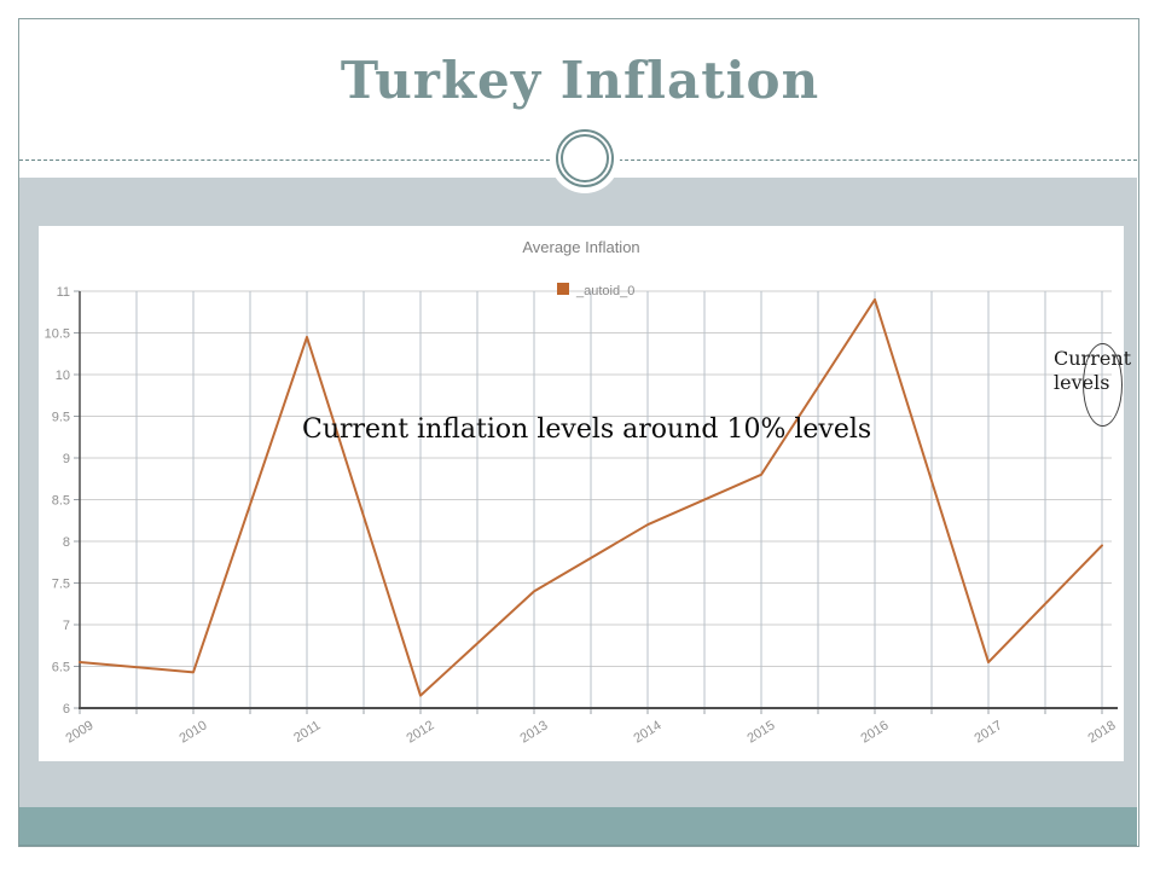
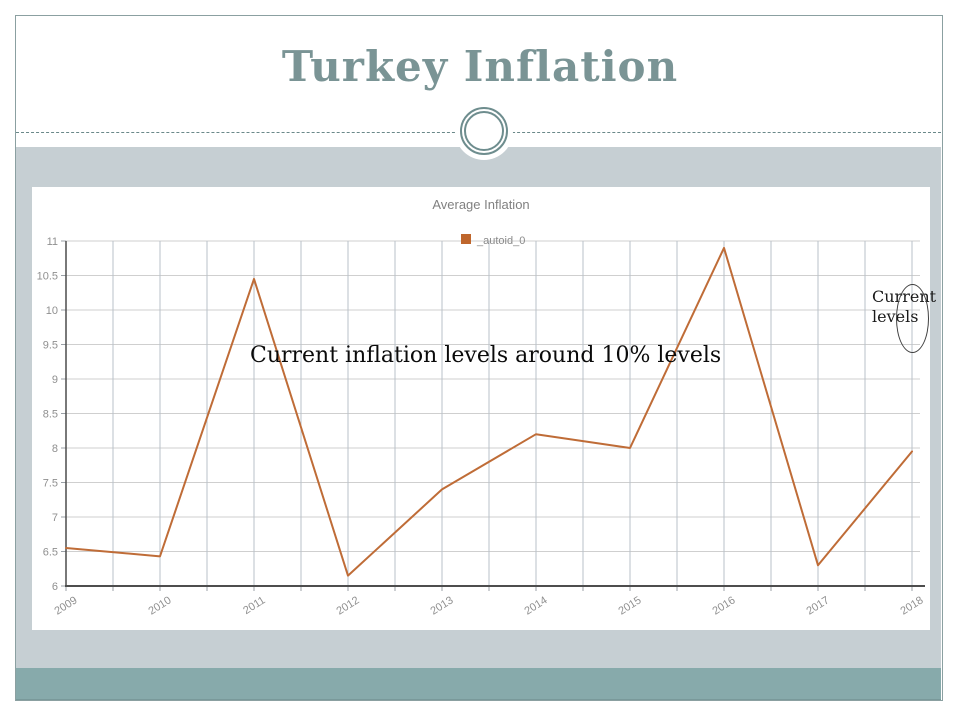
2015: 8.8 -> 8.0
2017: 6.5 -> 6.3
